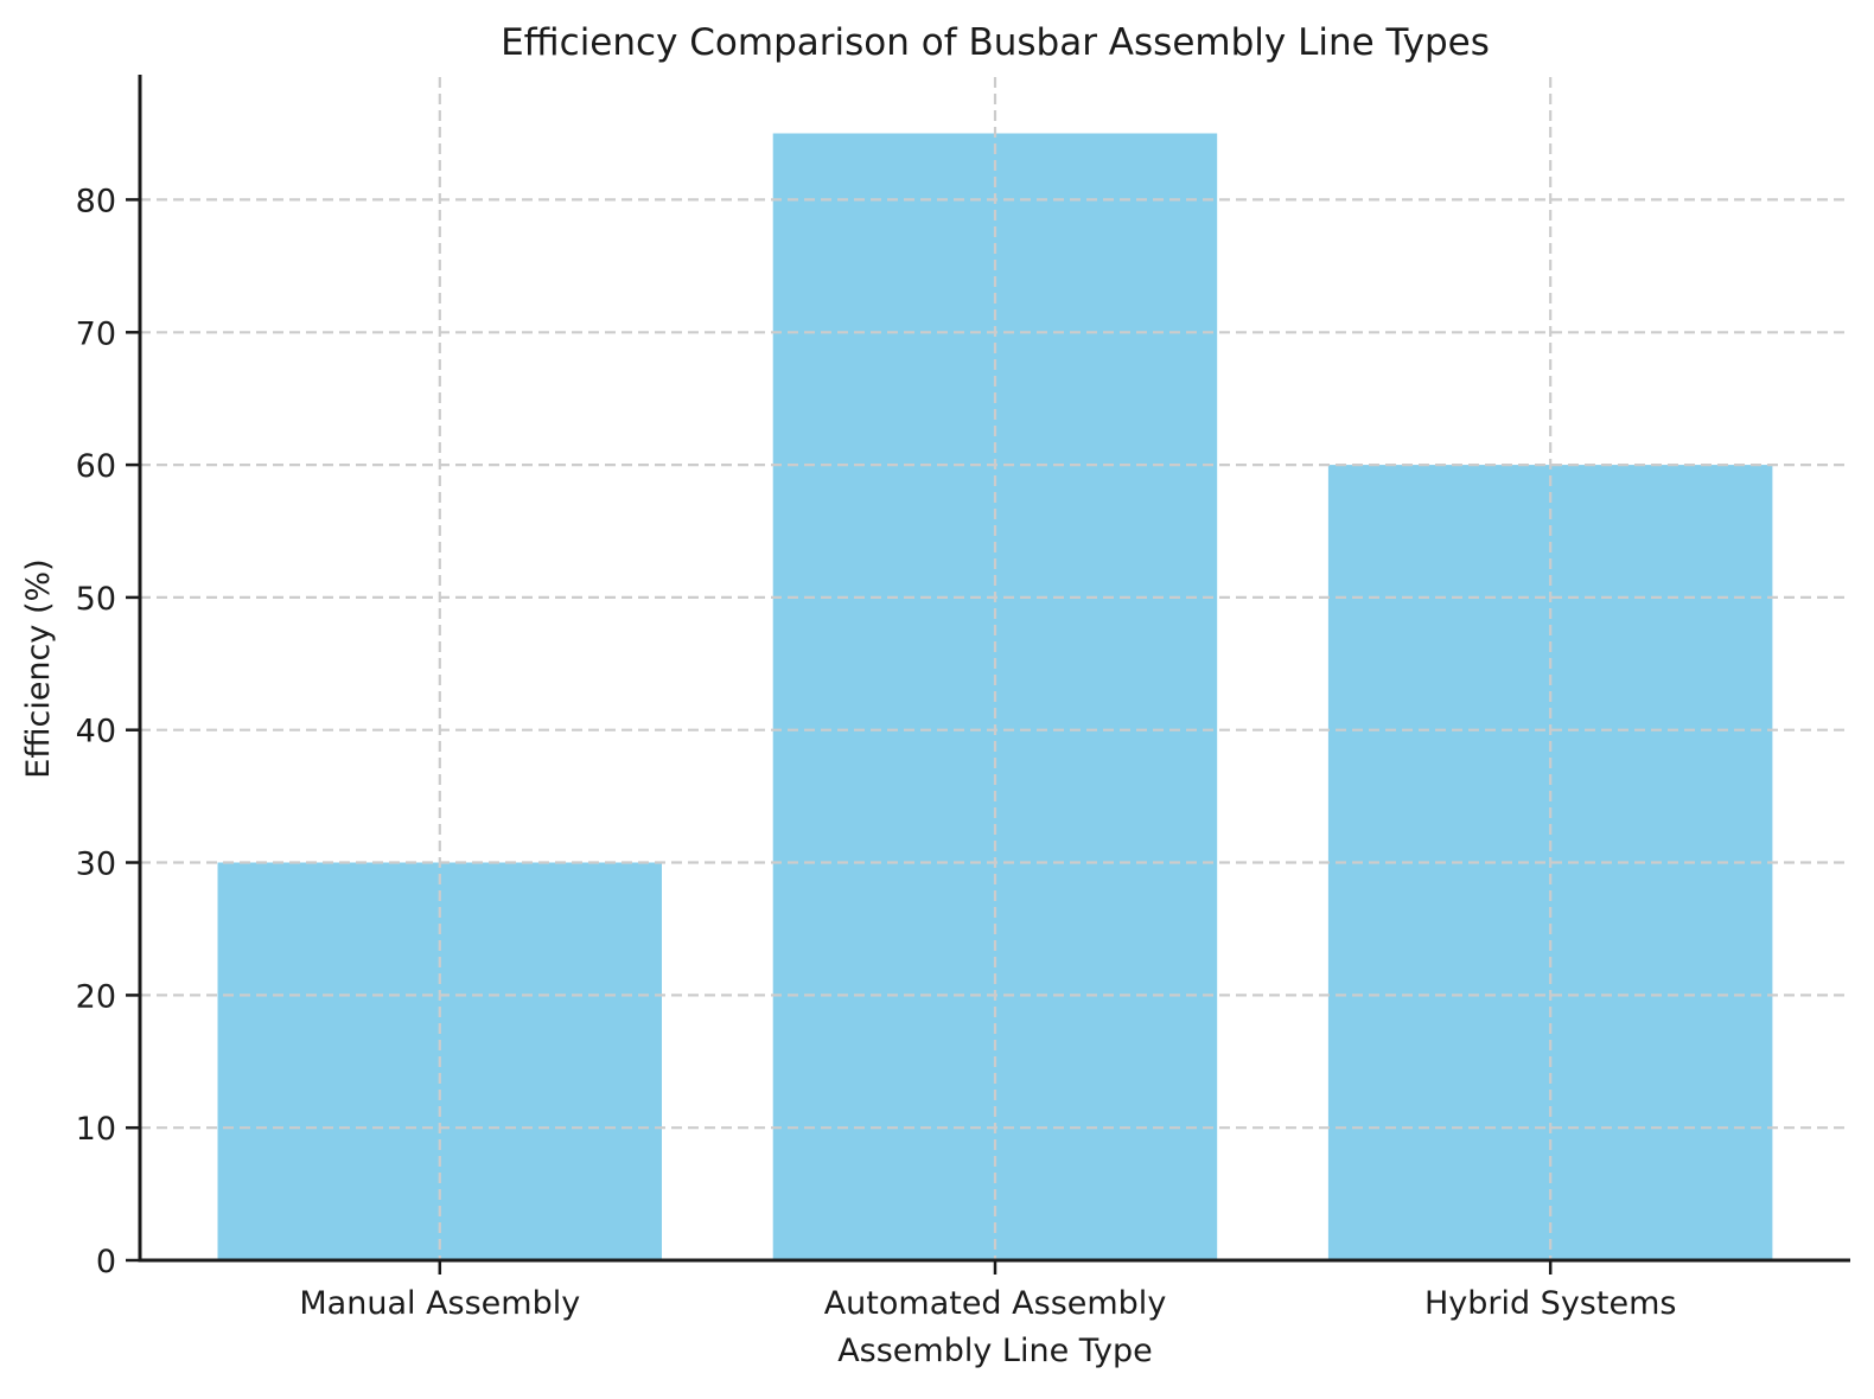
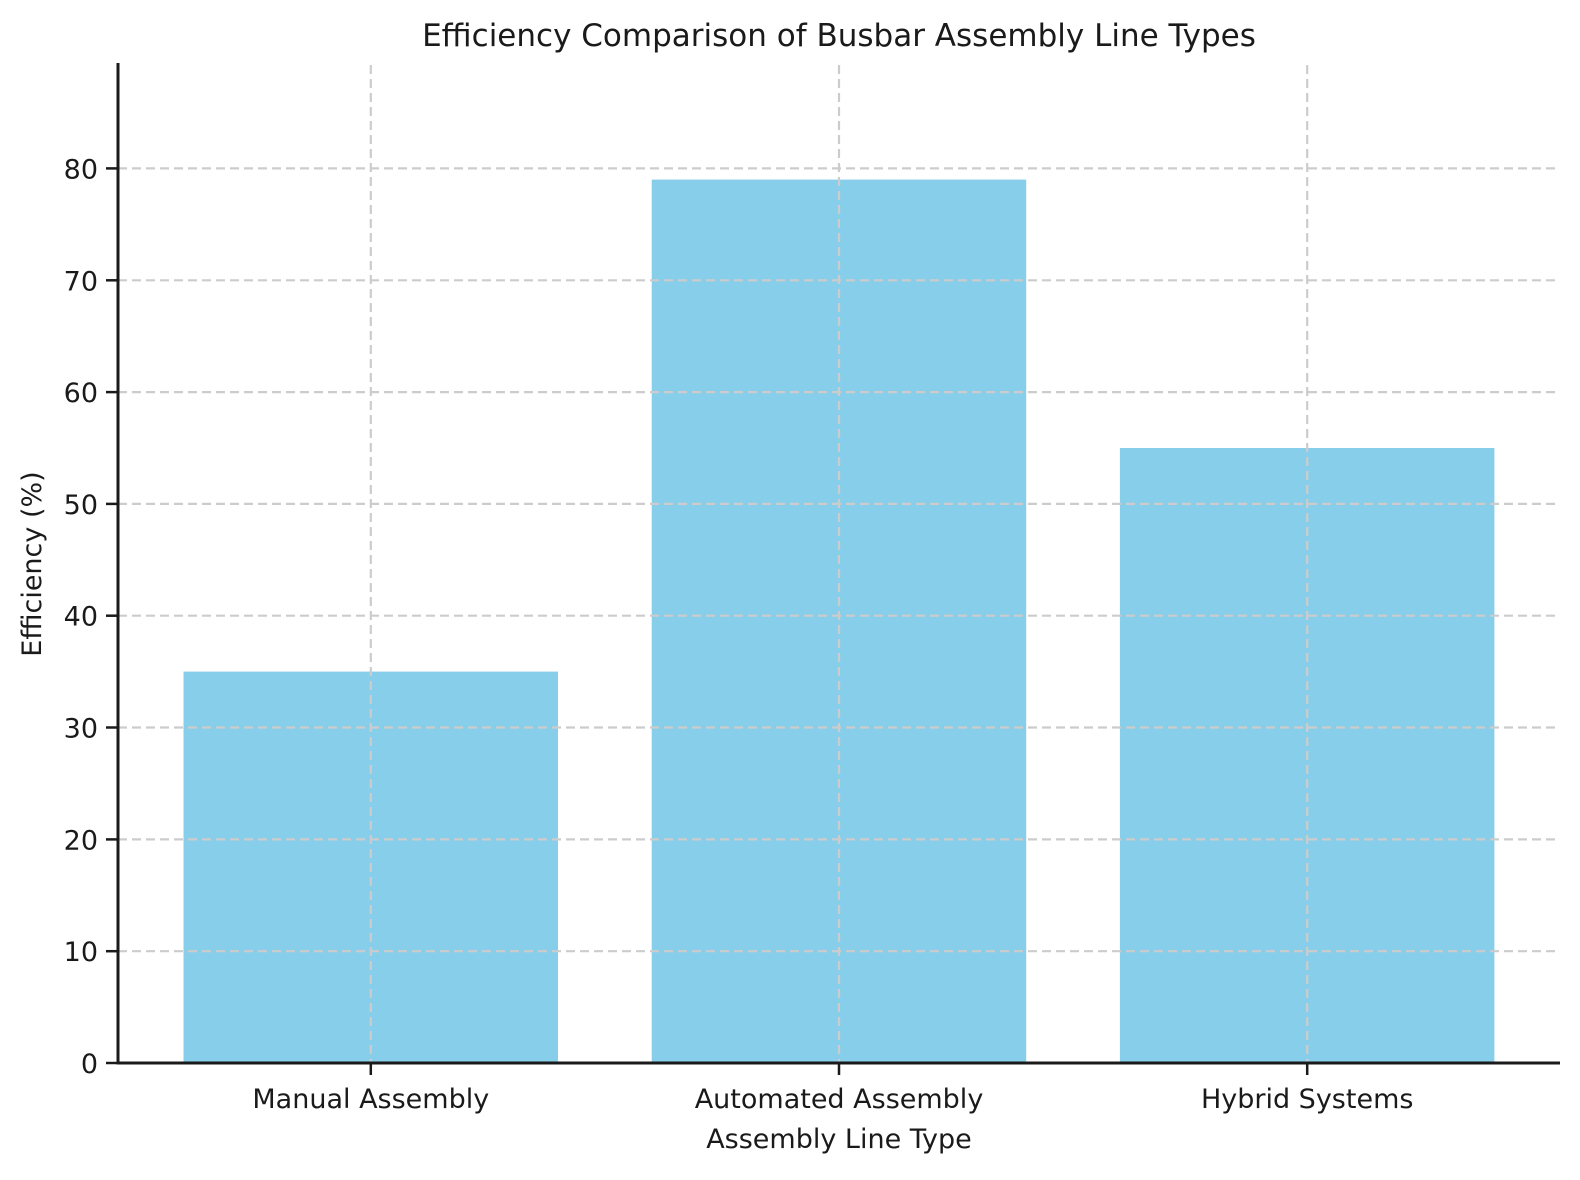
Manual Assembly: 30 -> 35
Automated Assembly: 85 -> 79
Hybrid Systems: 60 -> 55
